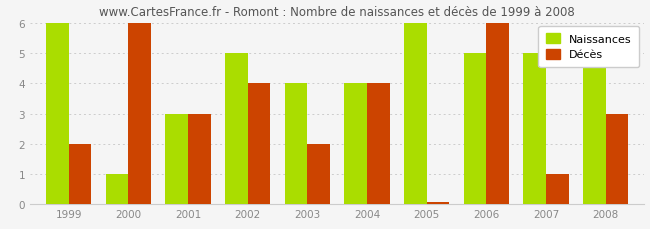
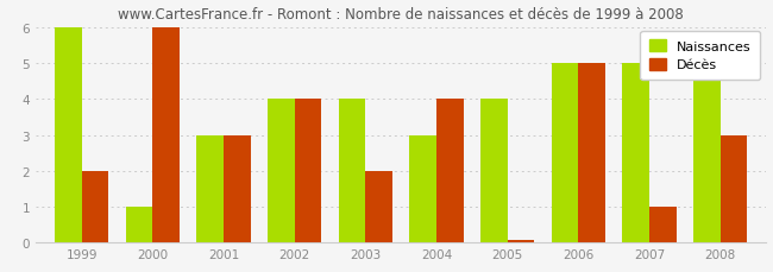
Naissances/2002: 5 -> 4
Naissances/2004: 4 -> 3
Naissances/2005: 6 -> 4
Décès/2006: 6.00 -> 5.00
